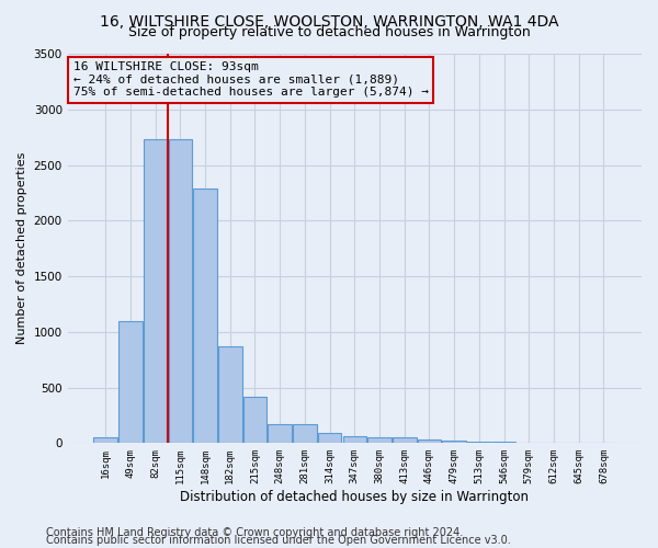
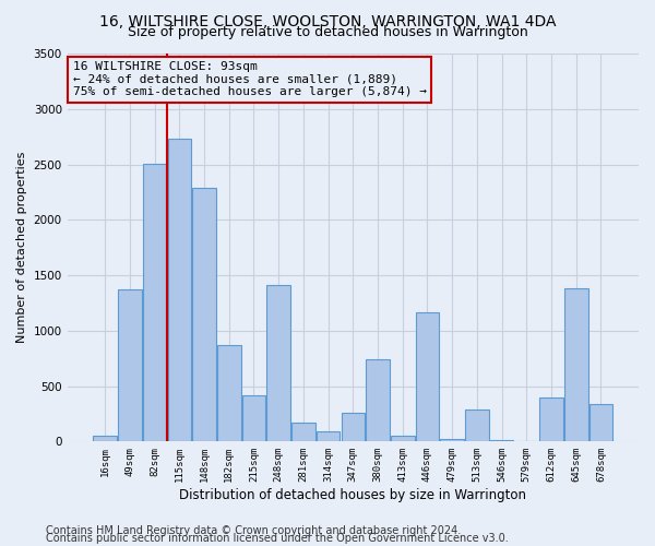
49sqm: 1100 -> 1370
82sqm: 2730 -> 2510
248sqm: 180 -> 1410
347sqm: 60 -> 260
380sqm: 60 -> 740
446sqm: 30 -> 1170
513sqm: 20 -> 290
612sqm: 0 -> 400
645sqm: 0 -> 1380
678sqm: 0 -> 340
